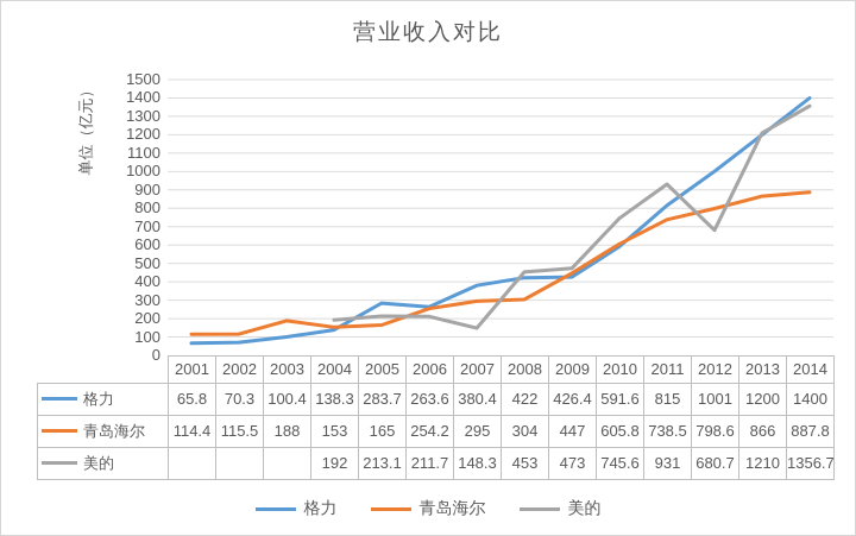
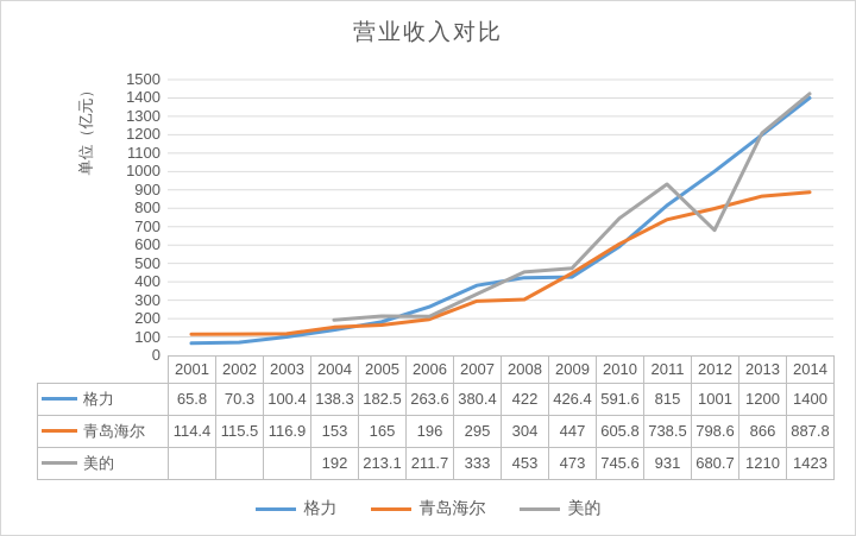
青岛海尔/2003: 188 -> 116.9
格力/2005: 283.7 -> 182.5
青岛海尔/2006: 254.2 -> 196
美的/2007: 148.3 -> 333
美的/2014: 1356.7 -> 1423
